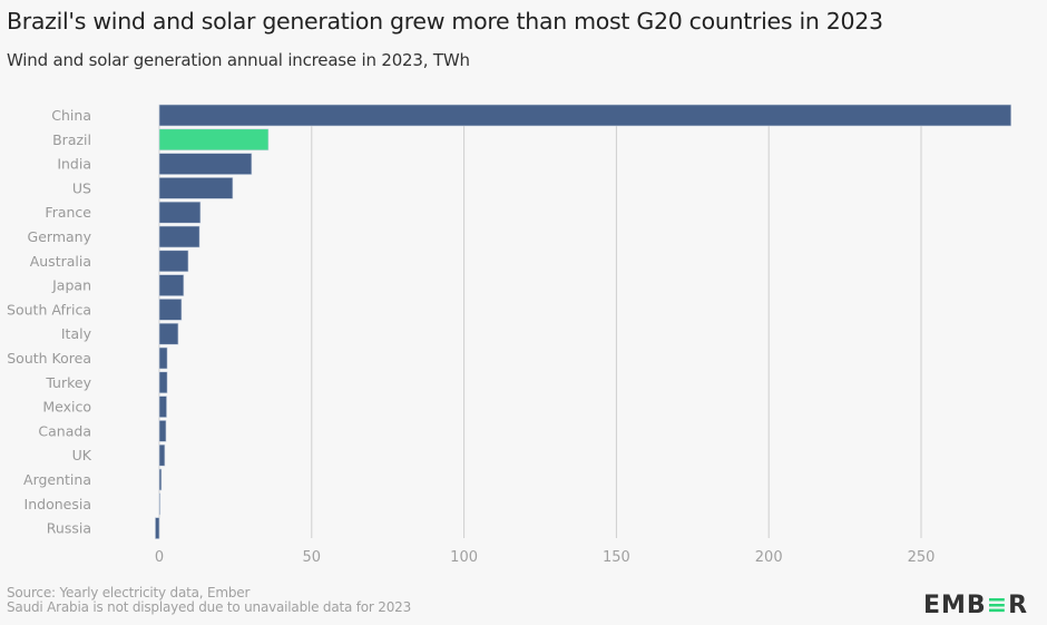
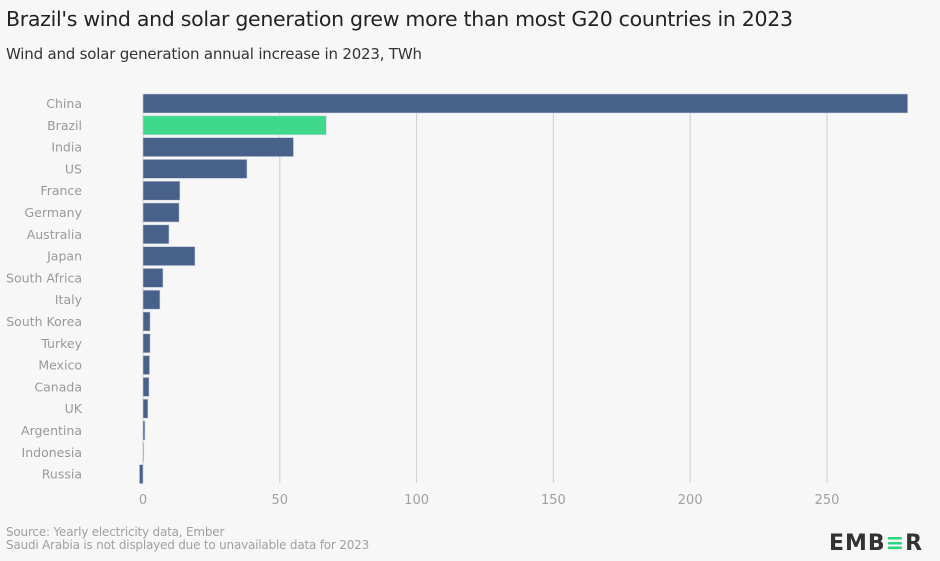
Brazil: 36 -> 67
India: 30 -> 55
US: 24 -> 38
Japan: 8 -> 19
